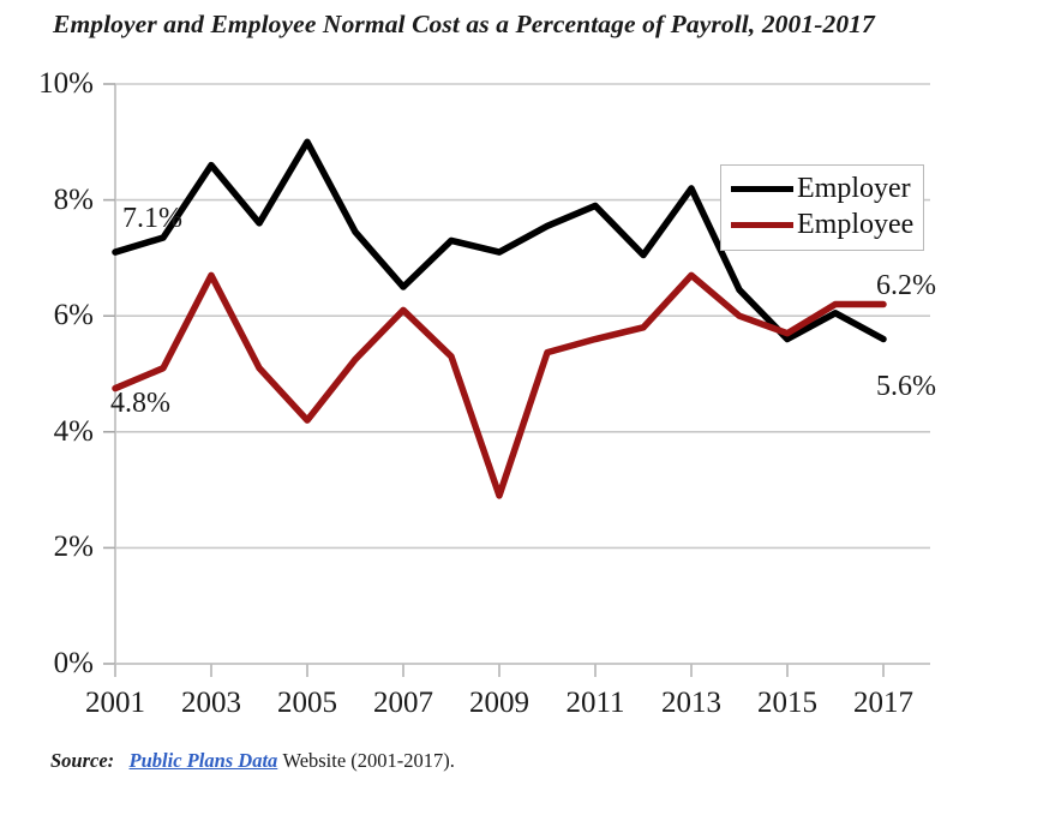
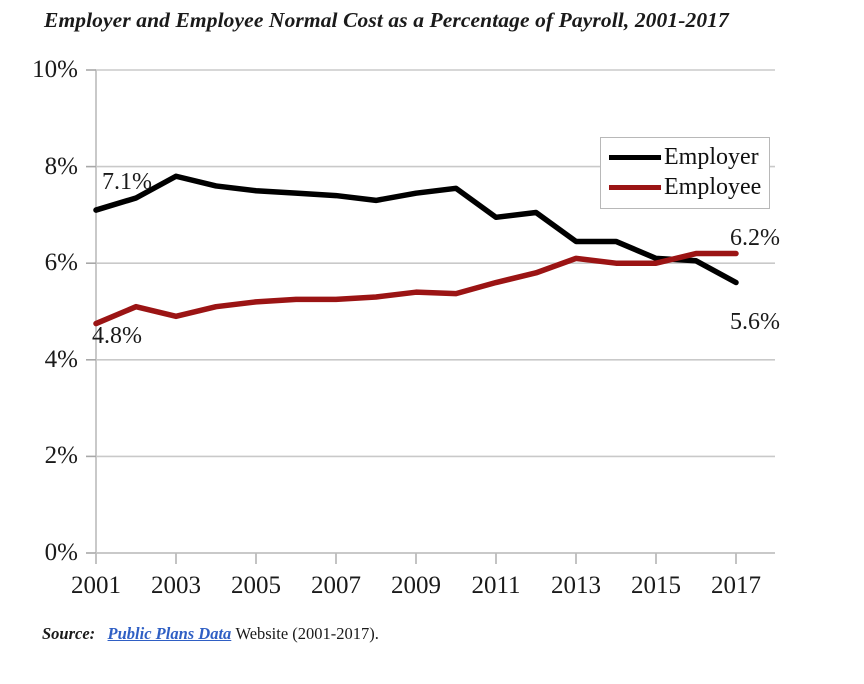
Employer/2003: 8.6% -> 7.8%
Employee/2003: 6.7% -> 4.9%
Employer/2005: 9.0% -> 7.5%
Employee/2005: 4.2% -> 5.2%
Employer/2007: 6.5% -> 7.4%
Employee/2007: 6.1% -> 5.2%
Employer/2009: 7.1% -> 7.5%
Employee/2009: 2.9% -> 5.4%
Employer/2011: 7.9% -> 7.0%
Employer/2013: 8.2% -> 6.5%
Employee/2013: 6.7% -> 6.1%
Employer/2015: 5.6% -> 6.1%
Employee/2015: 5.7% -> 6.0%
